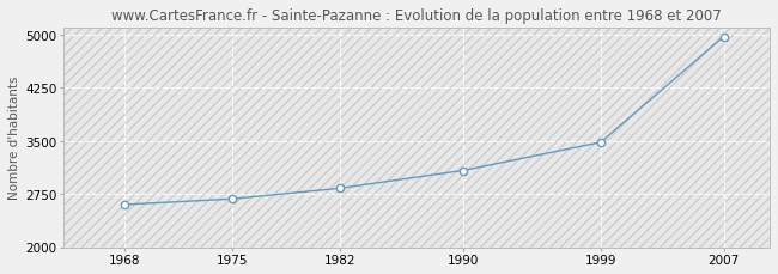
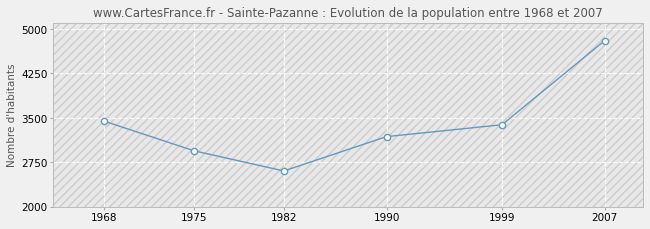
1968: 2600 -> 3440
1975: 2680 -> 2940
1982: 2830 -> 2600
1990: 3080 -> 3180
1999: 3480 -> 3380
2007: 4970 -> 4800
